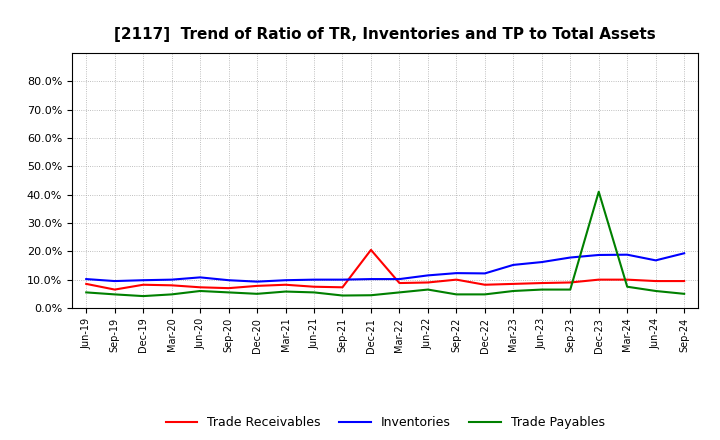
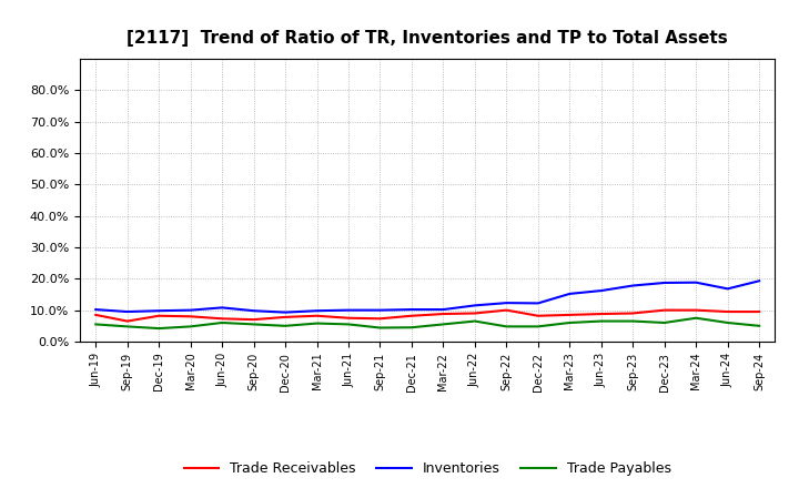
Trade Receivables/Dec-21: 20.5% -> 8.2%
Trade Payables/Dec-23: 41.0% -> 6.0%
